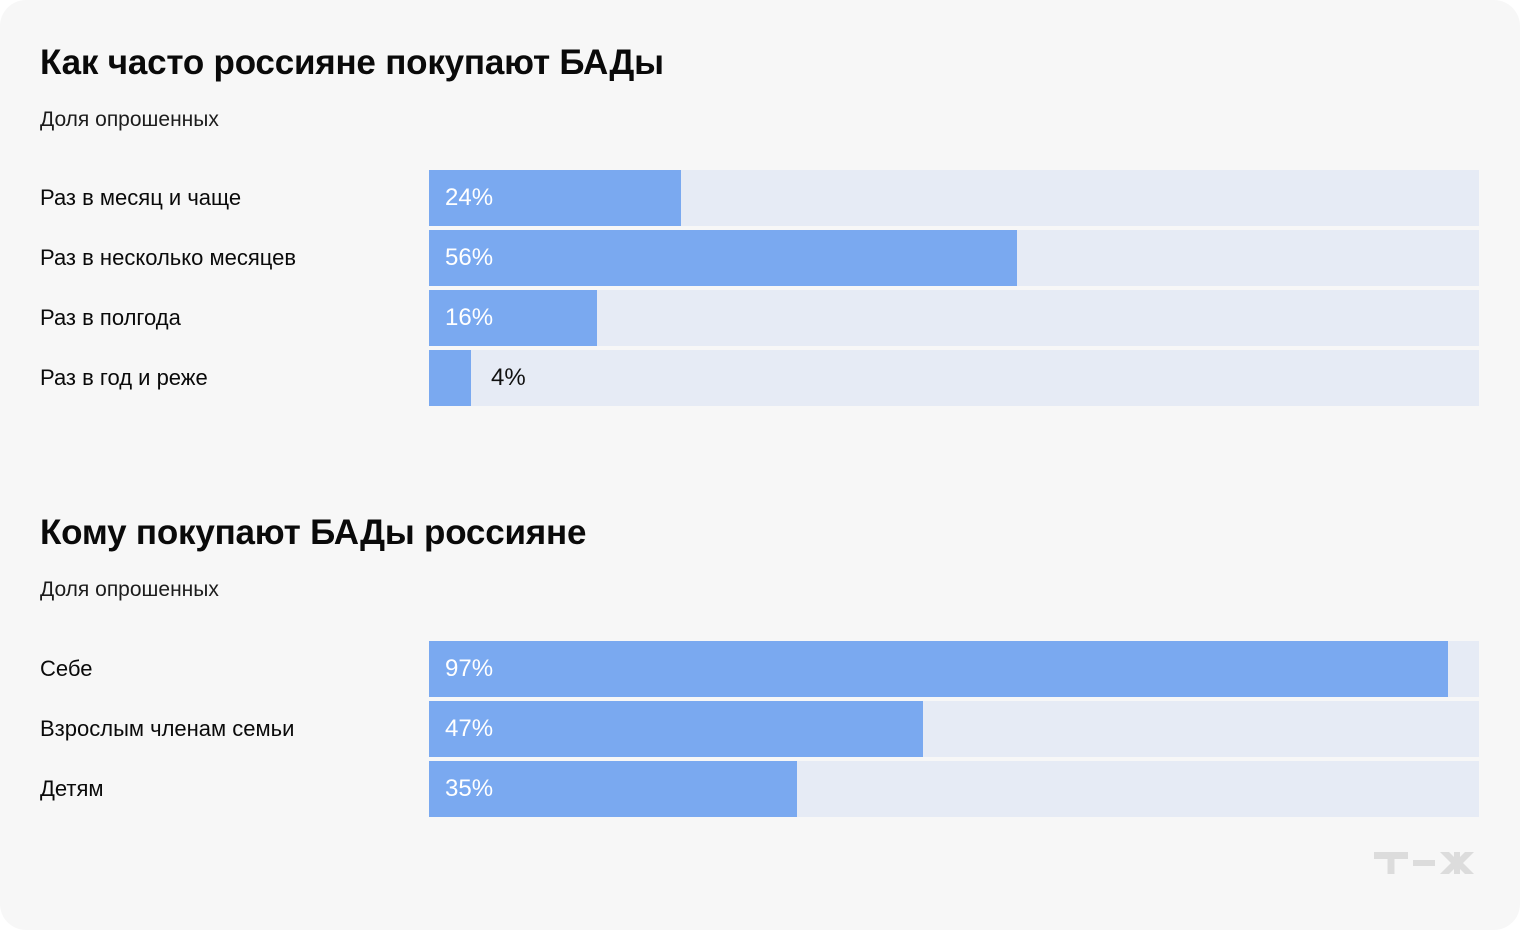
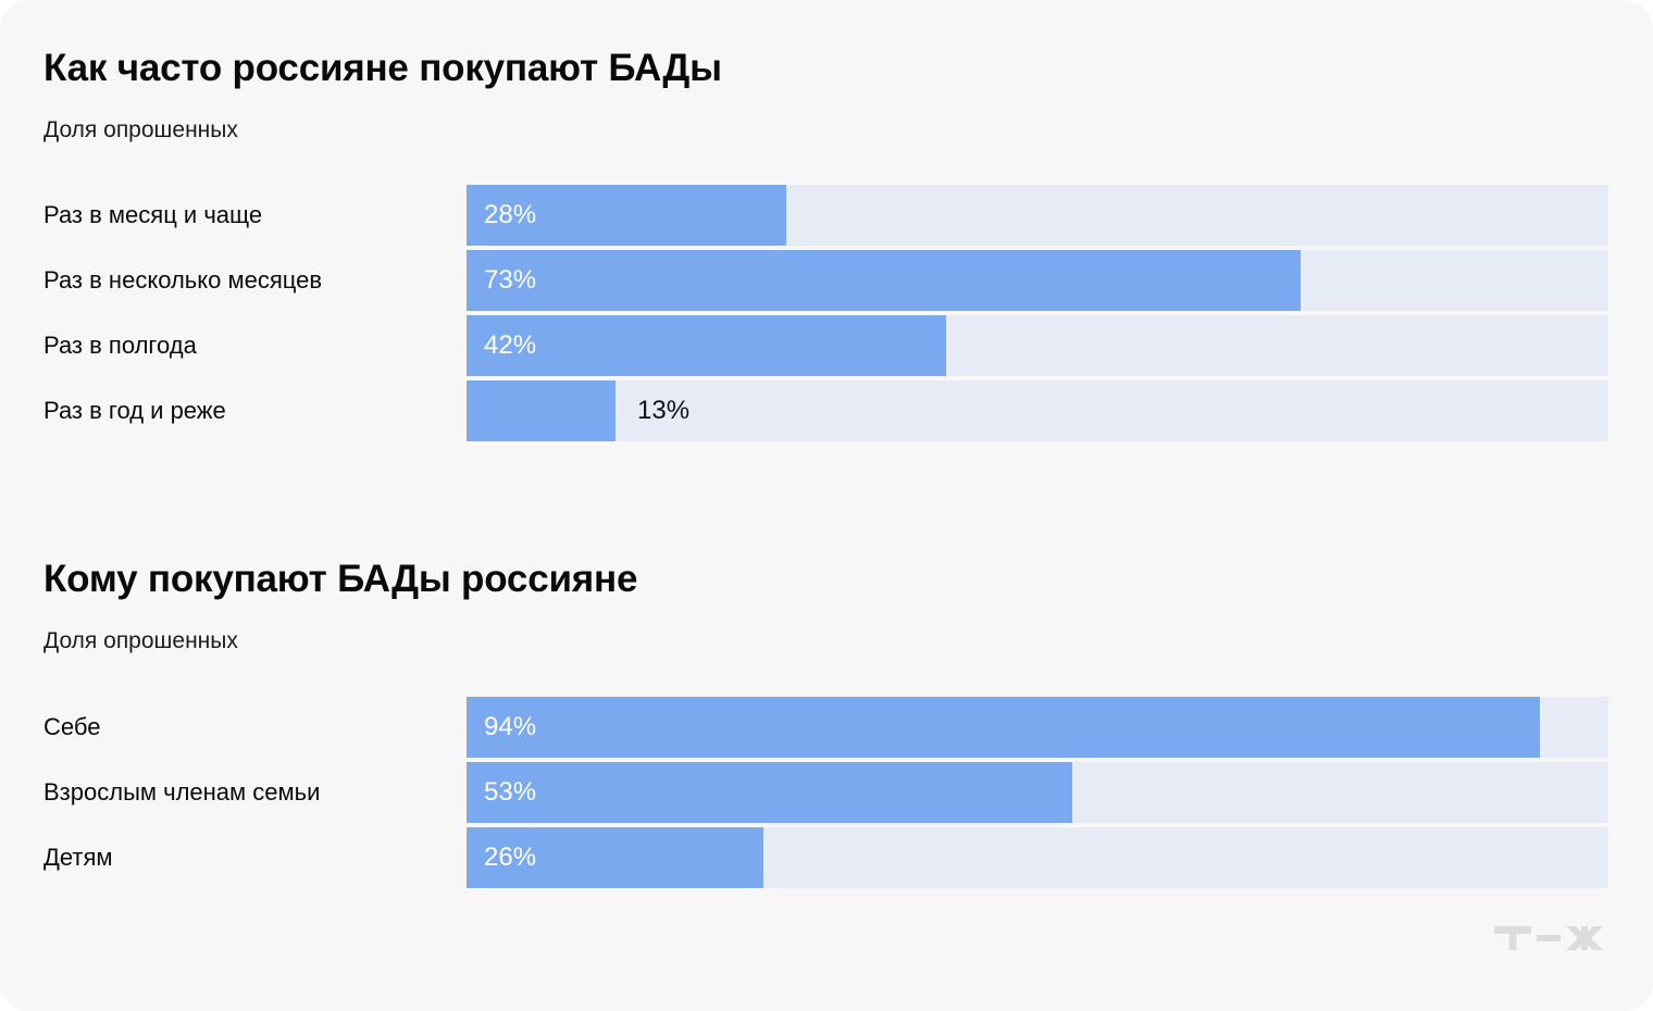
Как часто россияне покупают БАДы/Раз в месяц и чаще: 24% -> 28%
Как часто россияне покупают БАДы/Раз в несколько месяцев: 56% -> 73%
Как часто россияне покупают БАДы/Раз в полгода: 16% -> 42%
Как часто россияне покупают БАДы/Раз в год и реже: 4% -> 13%
Кому покупают БАДы россияне/Себе: 97% -> 94%
Кому покупают БАДы россияне/Взрослым членам семьи: 47% -> 53%
Кому покупают БАДы россияне/Детям: 35% -> 26%
